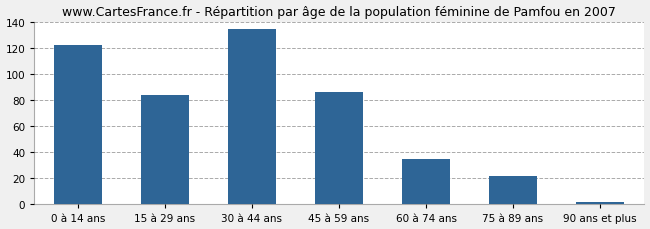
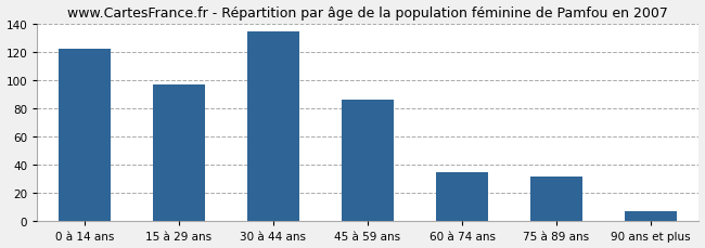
15 à 29 ans: 84 -> 97
75 à 89 ans: 22 -> 32
90 ans et plus: 2 -> 7
